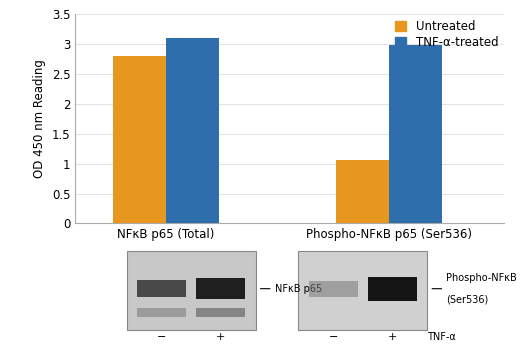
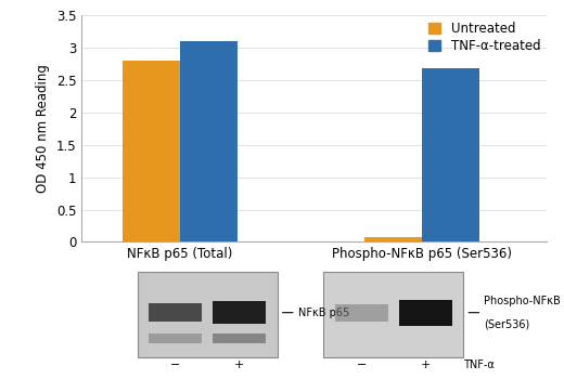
Untreated/Phospho-NFκB p65 (Ser536): 1.06 -> 0.08
TNF-α-treated/Phospho-NFκB p65 (Ser536): 2.98 -> 2.68
